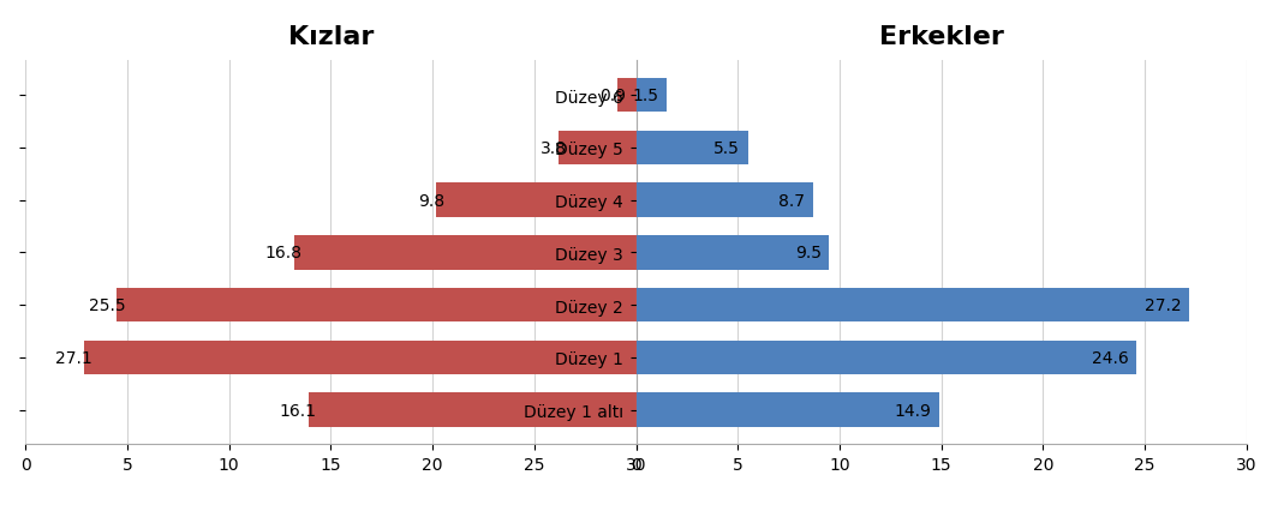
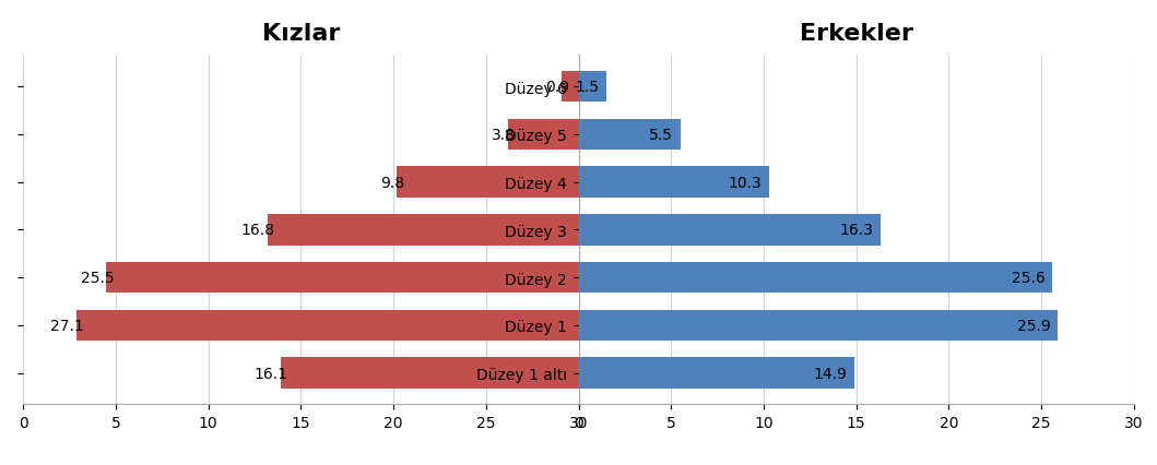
Erkekler/Düzey 4: 8.7 -> 10.3
Erkekler/Düzey 3: 9.5 -> 16.3
Erkekler/Düzey 2: 27.2 -> 25.6
Erkekler/Düzey 1: 24.6 -> 25.9
